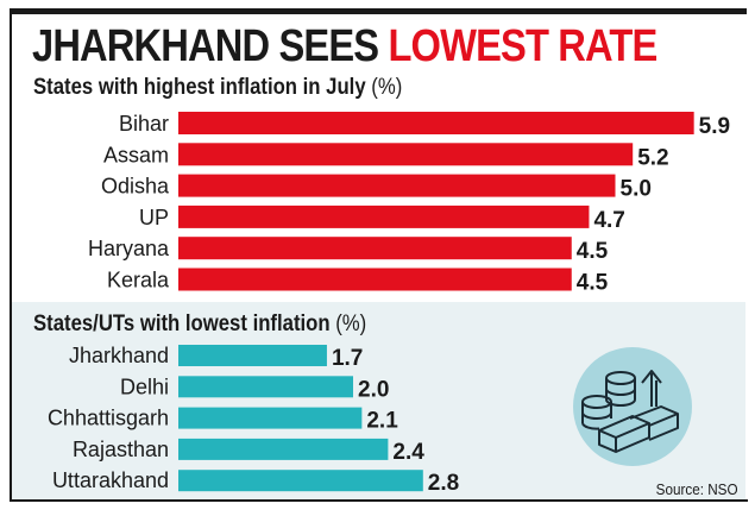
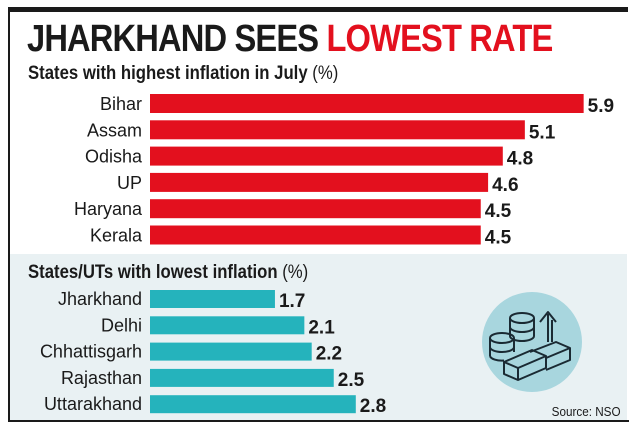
States with highest inflation in July/Assam: 5.2 -> 5.1
States with highest inflation in July/Odisha: 5.0 -> 4.8
States with highest inflation in July/UP: 4.7 -> 4.6
States/UTs with lowest inflation/Delhi: 2.0 -> 2.1
States/UTs with lowest inflation/Chhattisgarh: 2.1 -> 2.2
States/UTs with lowest inflation/Rajasthan: 2.4 -> 2.5
